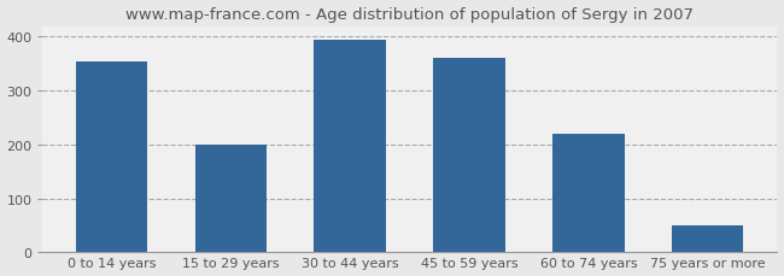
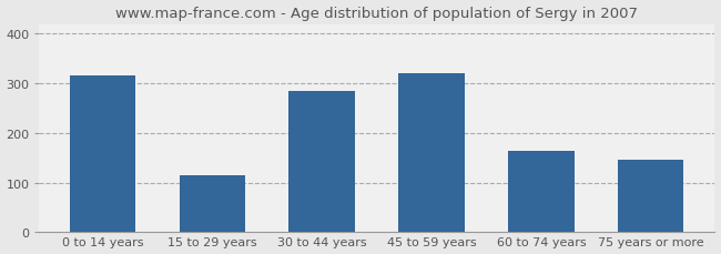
0 to 14 years: 355 -> 315
15 to 29 years: 200 -> 115
30 to 44 years: 395 -> 285
45 to 59 years: 360 -> 320
60 to 74 years: 220 -> 165
75 years or more: 50 -> 145
